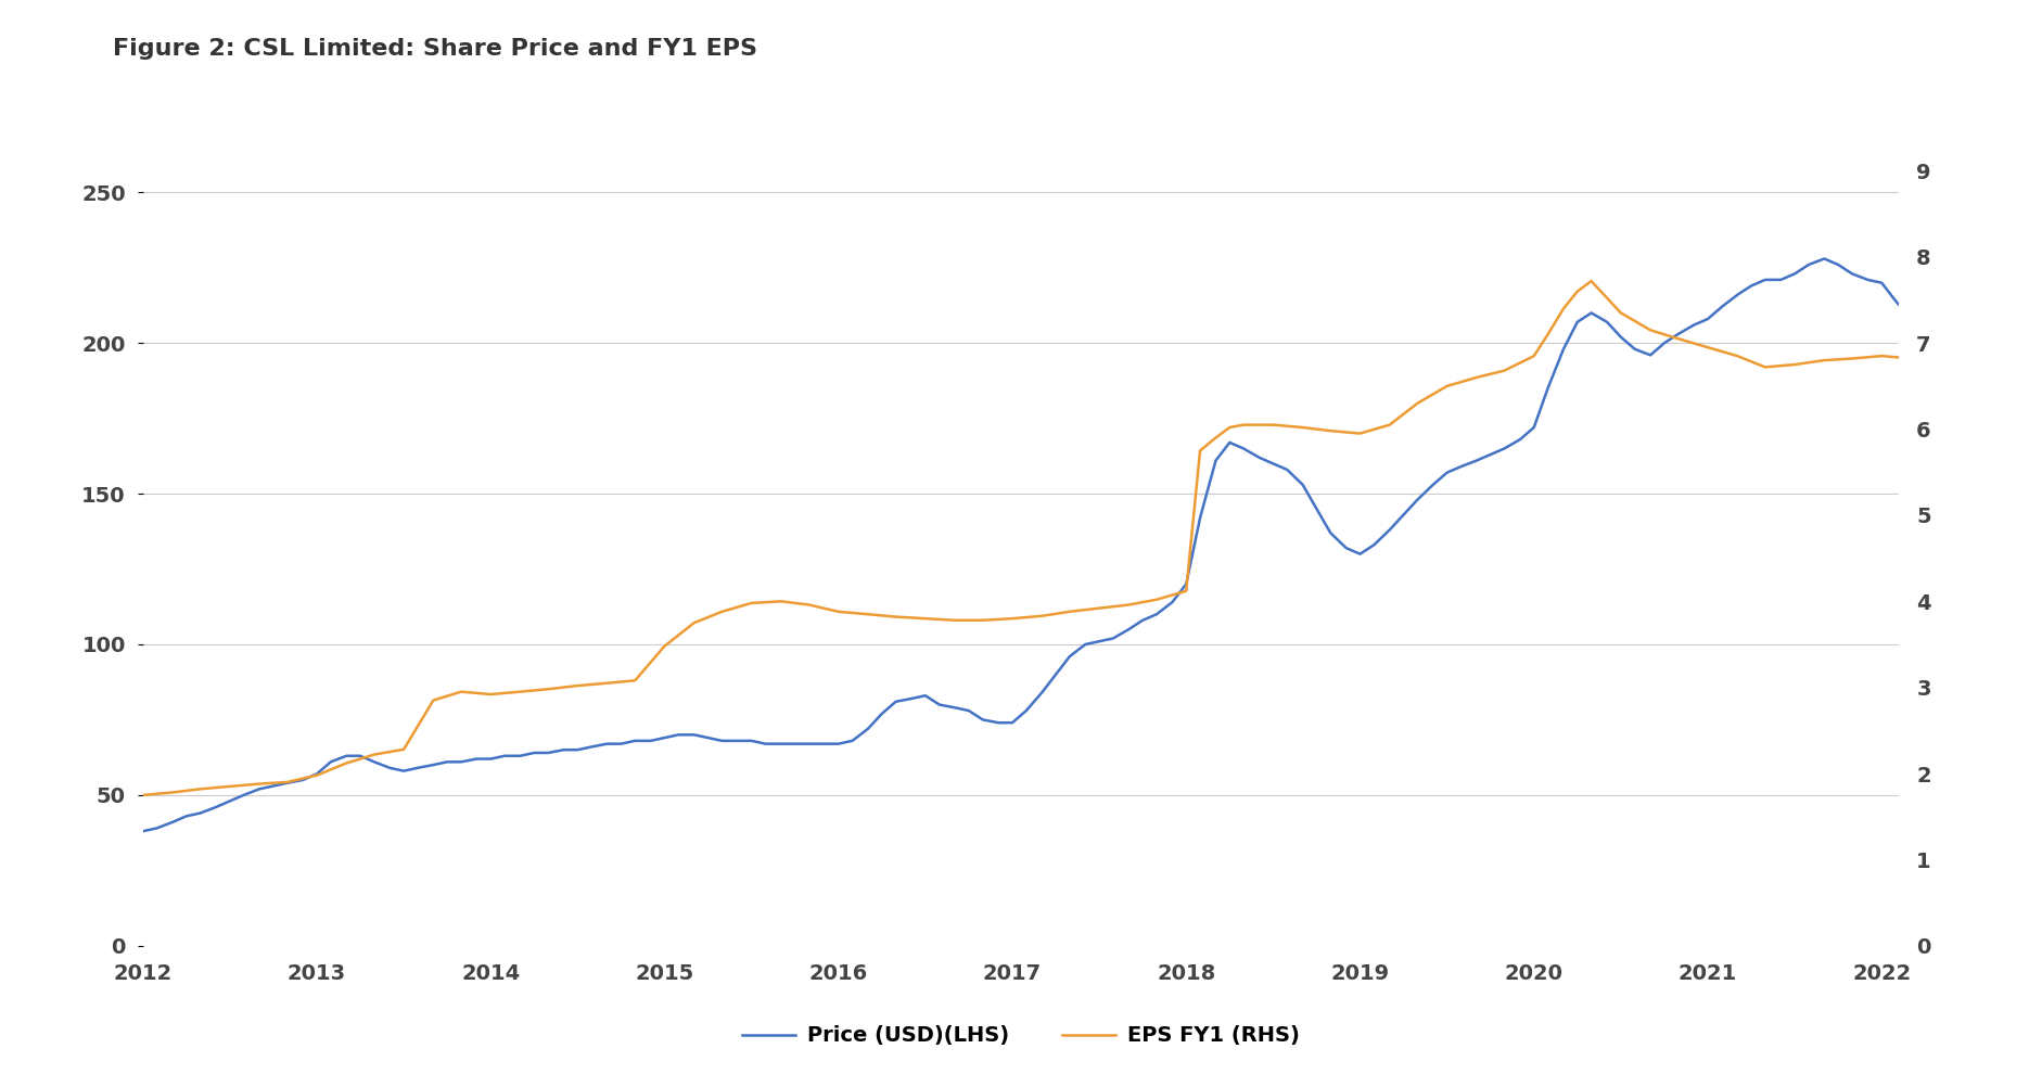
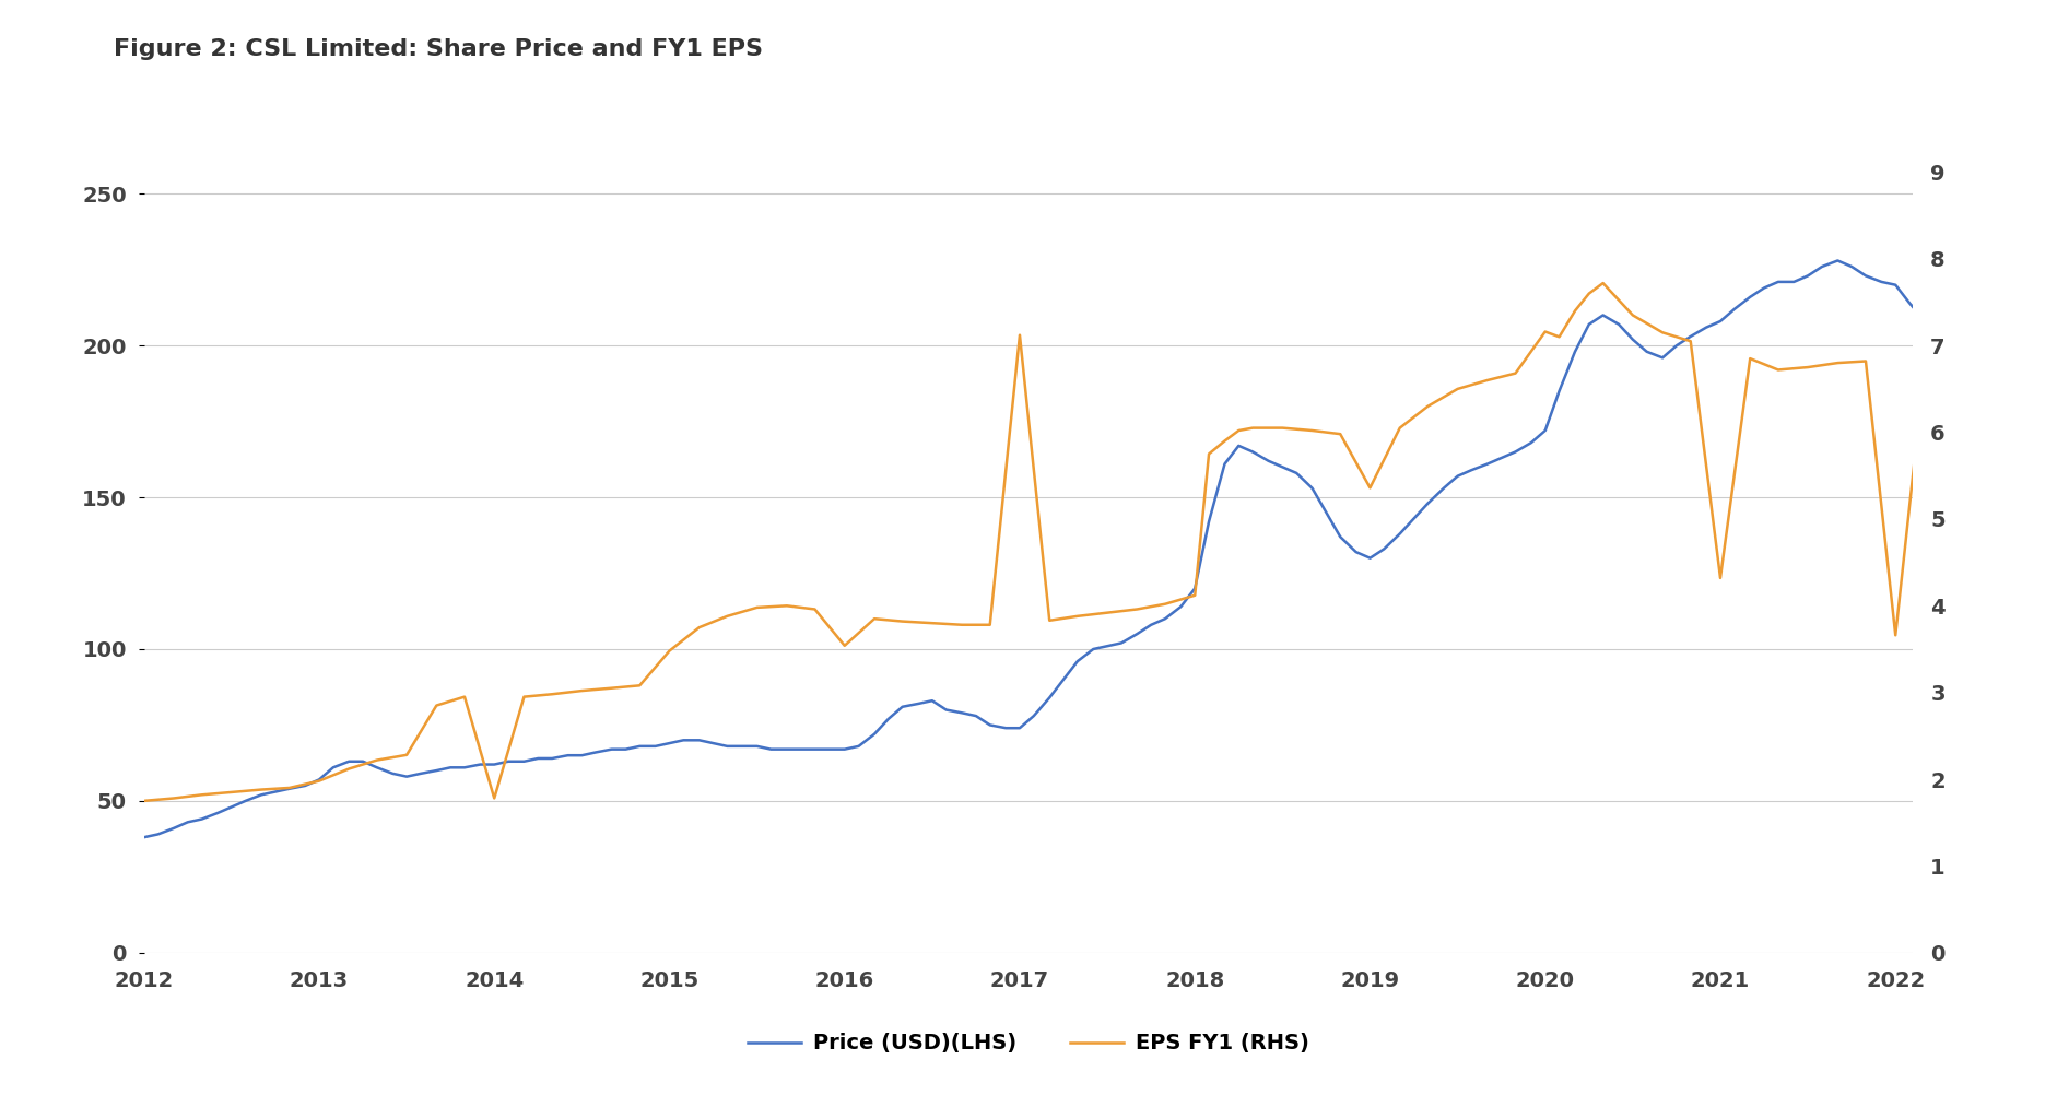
EPS FY1 (RHS)/2014: 2.92 -> 1.78
EPS FY1 (RHS)/2016: 3.88 -> 3.54
EPS FY1 (RHS)/2017: 3.80 -> 7.12
EPS FY1 (RHS)/2019: 5.95 -> 5.36
EPS FY1 (RHS)/2020: 6.85 -> 7.16
EPS FY1 (RHS)/2021: 6.95 -> 4.32
EPS FY1 (RHS)/2022: 6.85 -> 3.66
